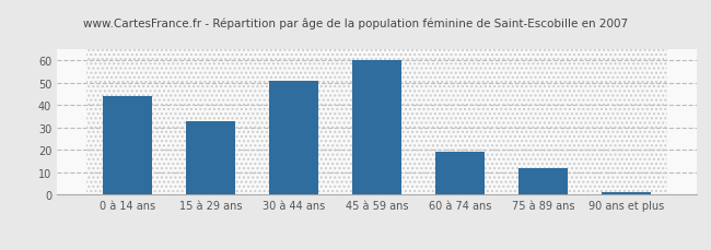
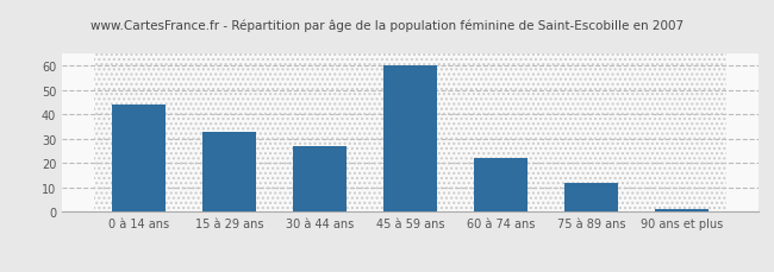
30 à 44 ans: 51 -> 27
60 à 74 ans: 19 -> 22
